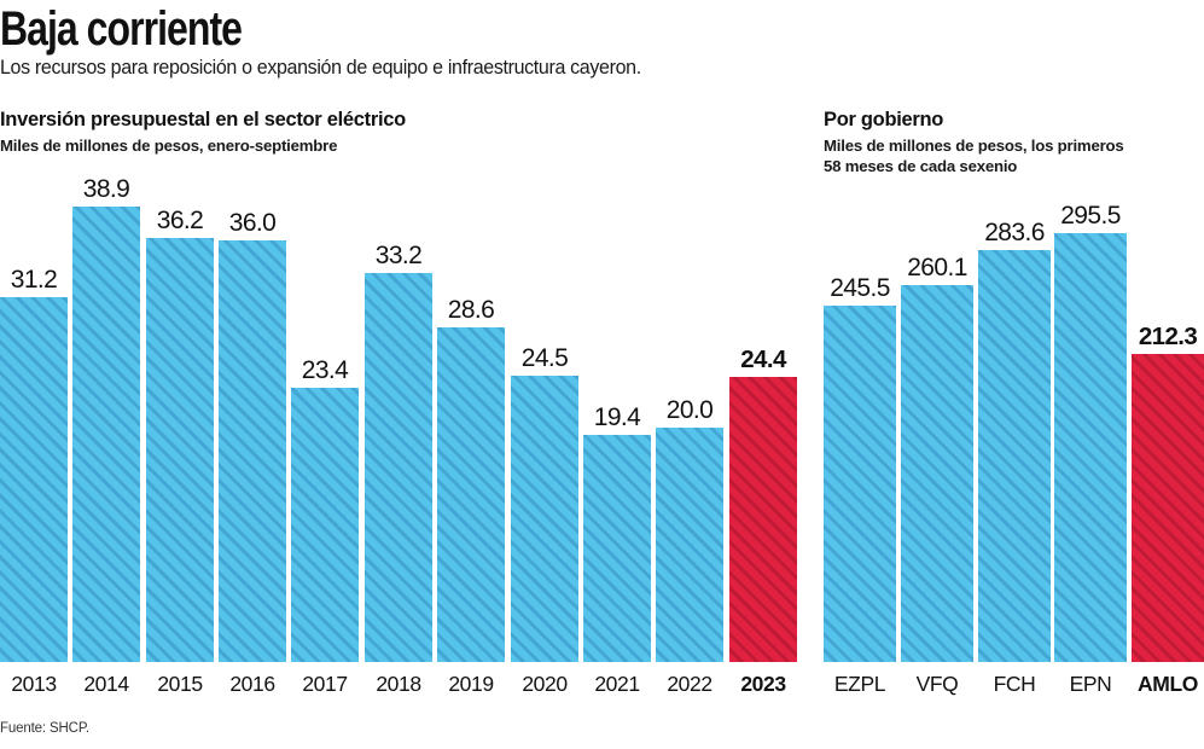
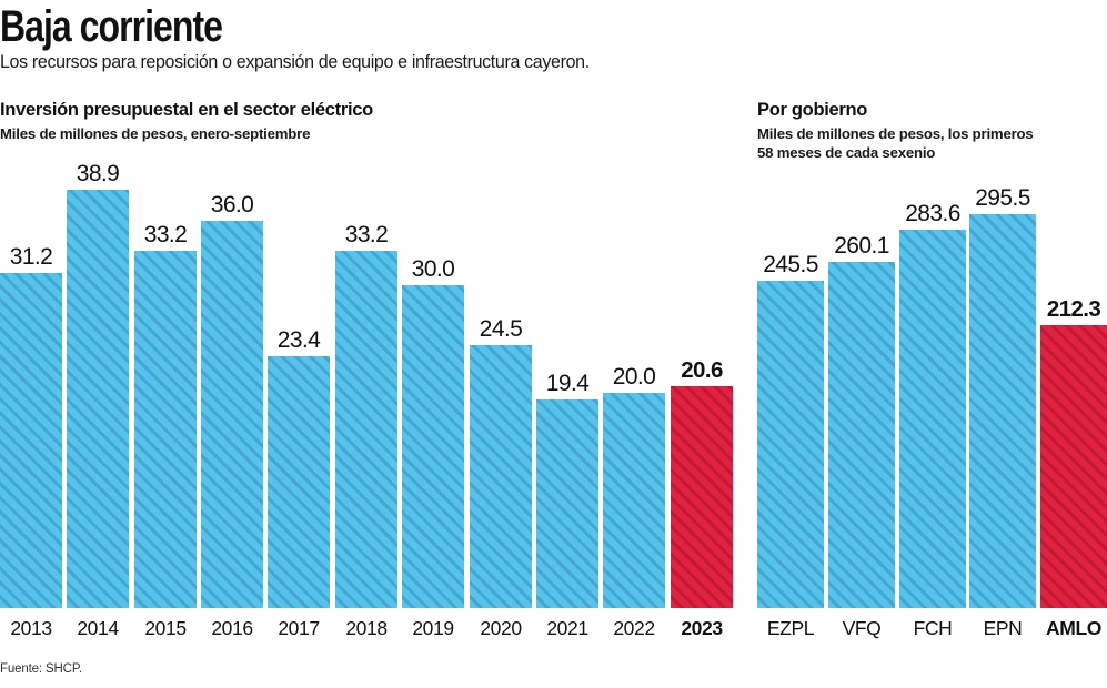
Inversión presupuestal en el sector eléctrico/2015: 36.2 -> 33.2
Inversión presupuestal en el sector eléctrico/2019: 28.6 -> 30.0
Inversión presupuestal en el sector eléctrico/2023: 24.4 -> 20.6
